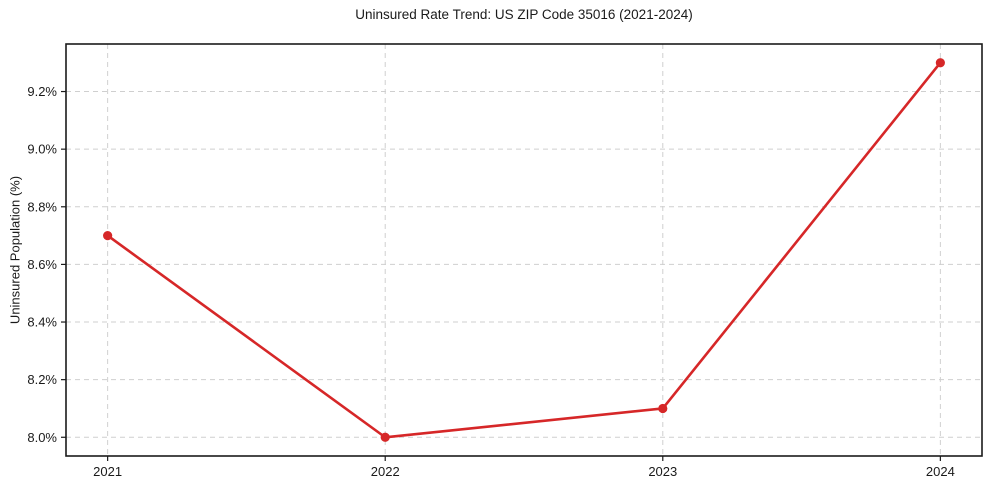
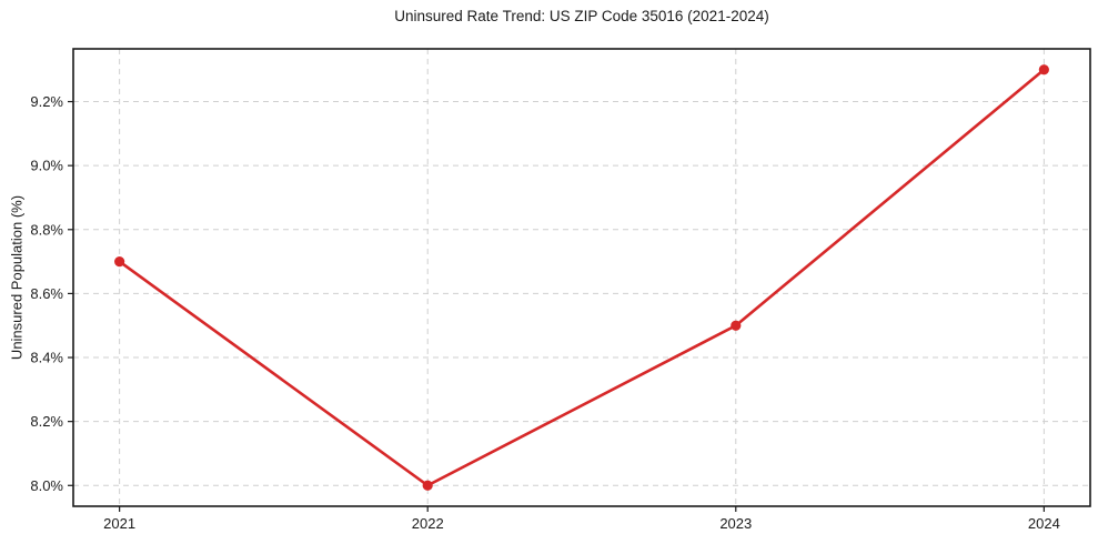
2023: 8.1% -> 8.5%
